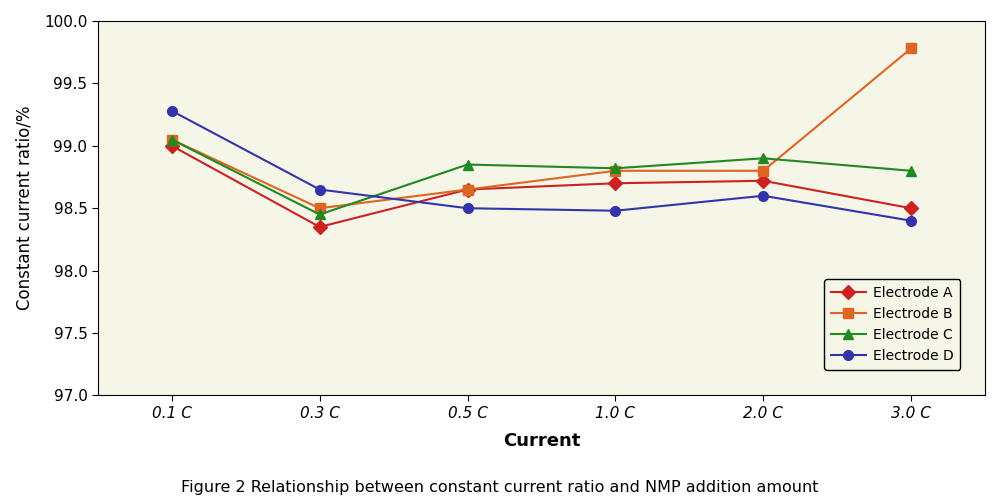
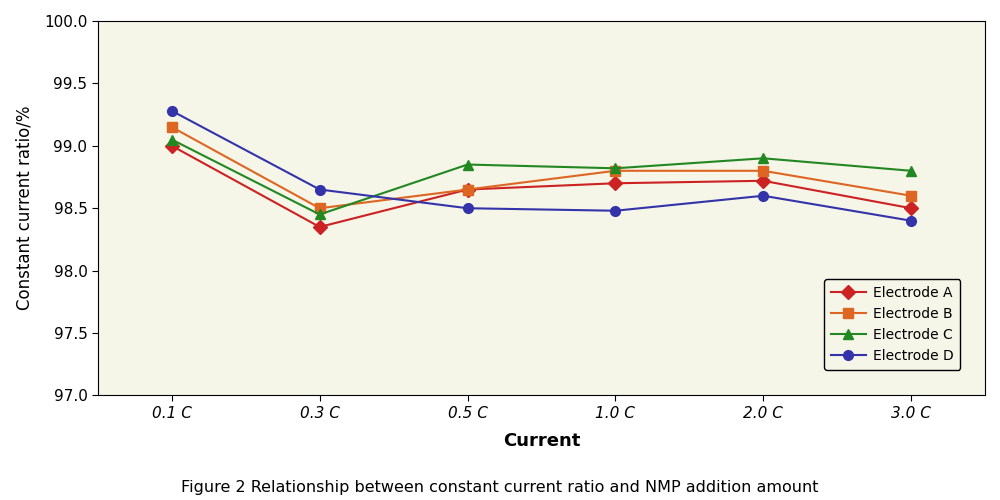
Electrode B/0.1 C: 99.05 -> 99.15
Electrode B/3.0 C: 99.78 -> 98.60
